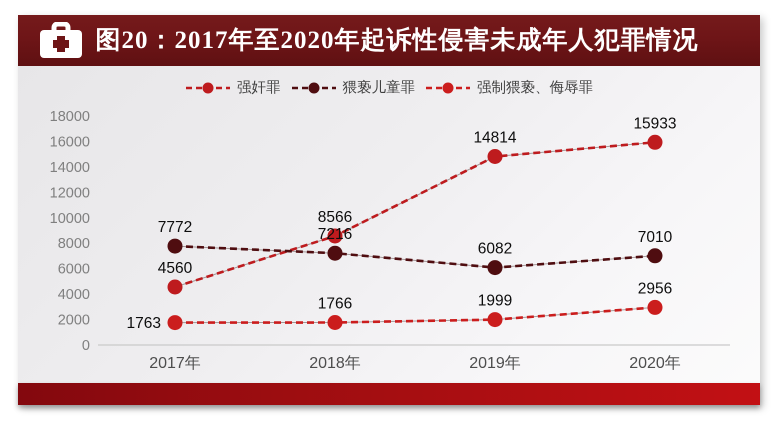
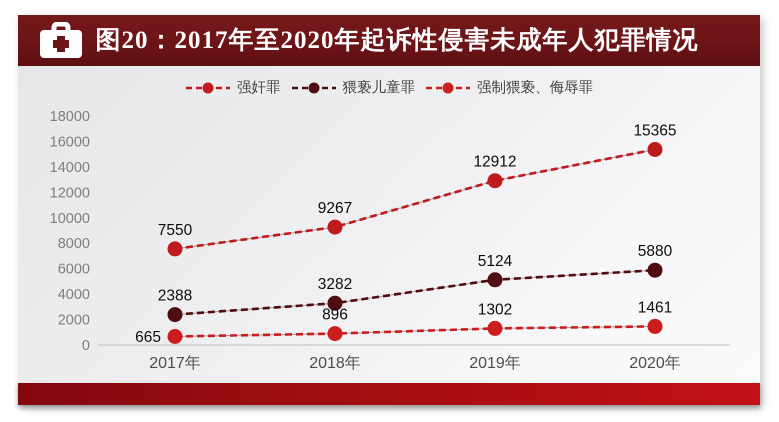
强奸罪/2017年: 4560 -> 7550
猥亵儿童罪/2017年: 7772 -> 2388
强制猥亵、侮辱罪/2017年: 1763 -> 665
强奸罪/2018年: 8566 -> 9267
猥亵儿童罪/2018年: 7216 -> 3282
强制猥亵、侮辱罪/2018年: 1766 -> 896
强奸罪/2019年: 14814 -> 12912
猥亵儿童罪/2019年: 6082 -> 5124
强制猥亵、侮辱罪/2019年: 1999 -> 1302
强奸罪/2020年: 15933 -> 15365
猥亵儿童罪/2020年: 7010 -> 5880
强制猥亵、侮辱罪/2020年: 2956 -> 1461
